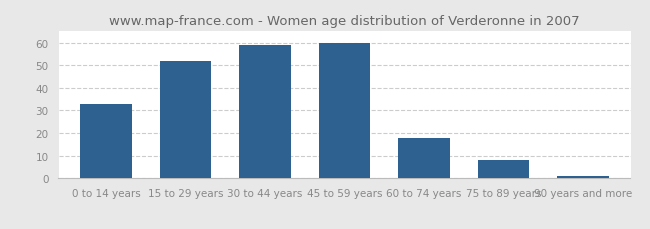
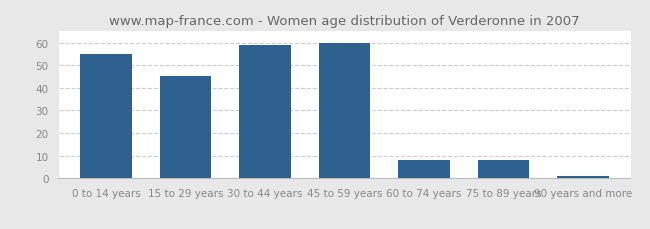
0 to 14 years: 33 -> 55
15 to 29 years: 52 -> 45
60 to 74 years: 18 -> 8
